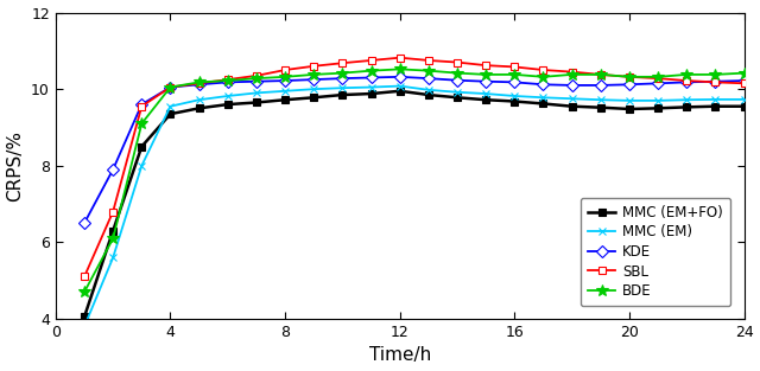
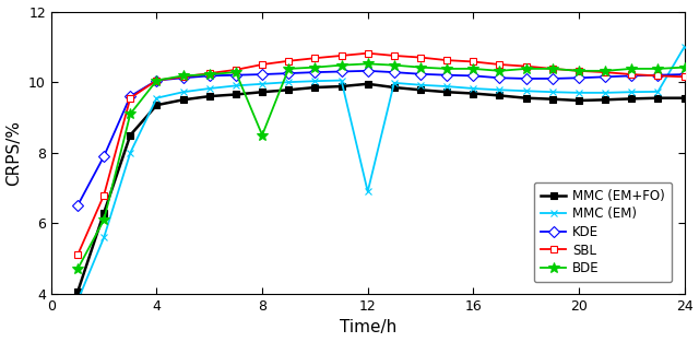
BDE/8: 10.32 -> 8.50
MMC (EM)/12: 10.08 -> 6.90
MMC (EM)/24: 9.73 -> 11.00
